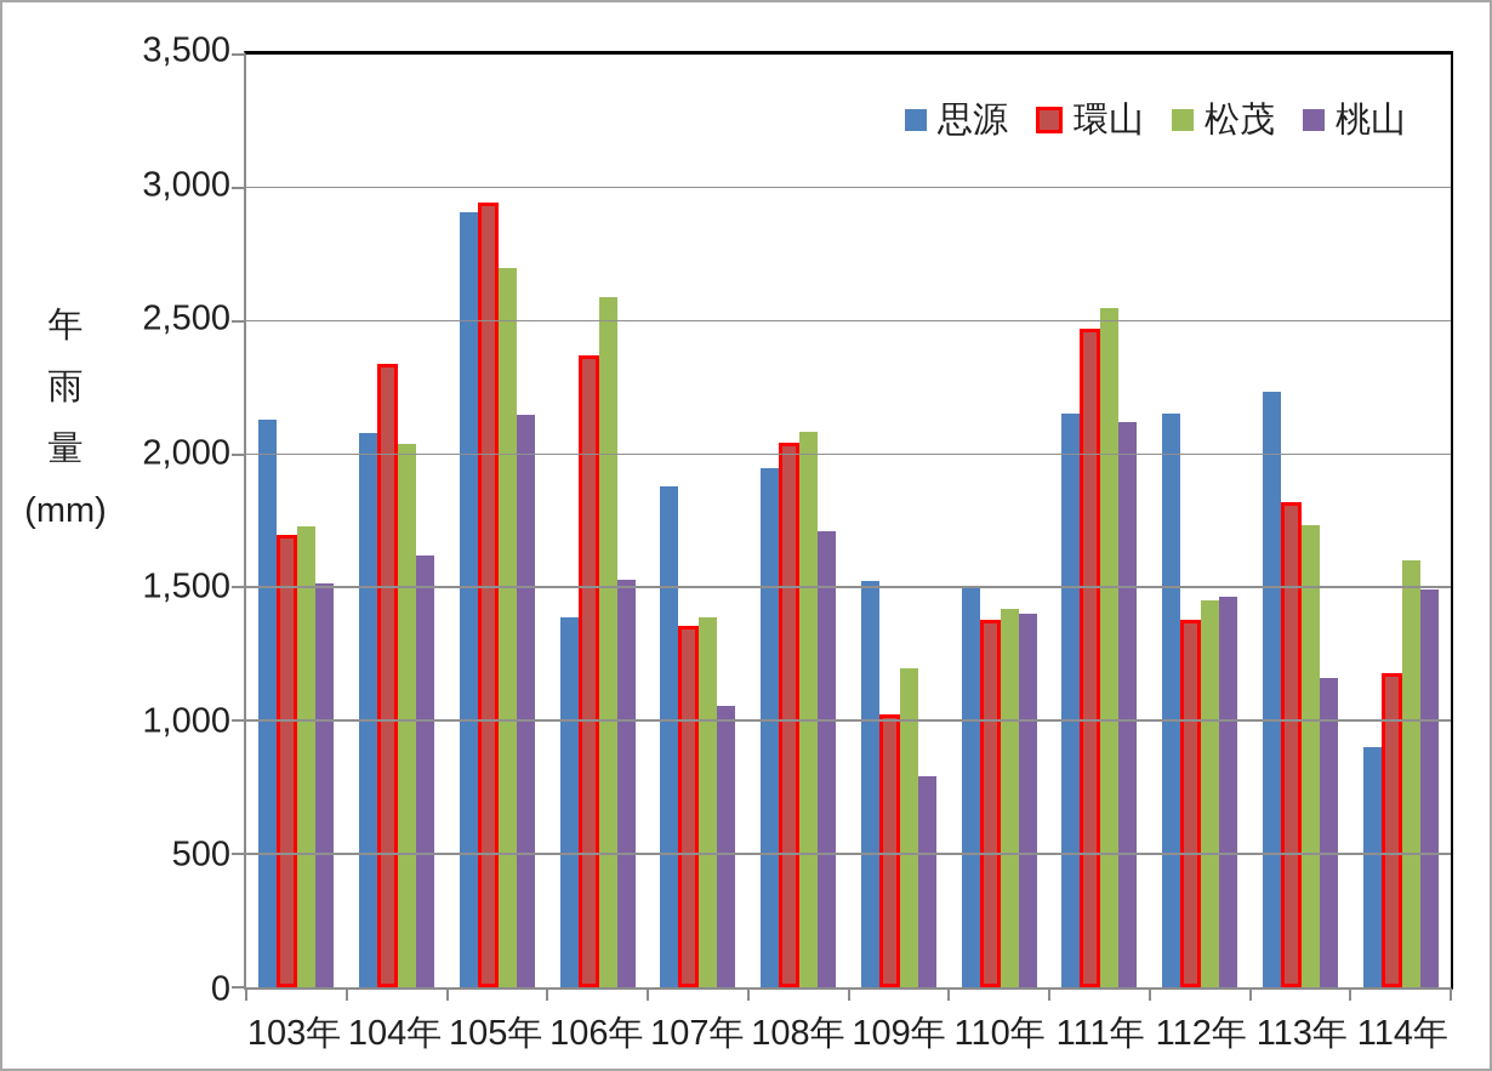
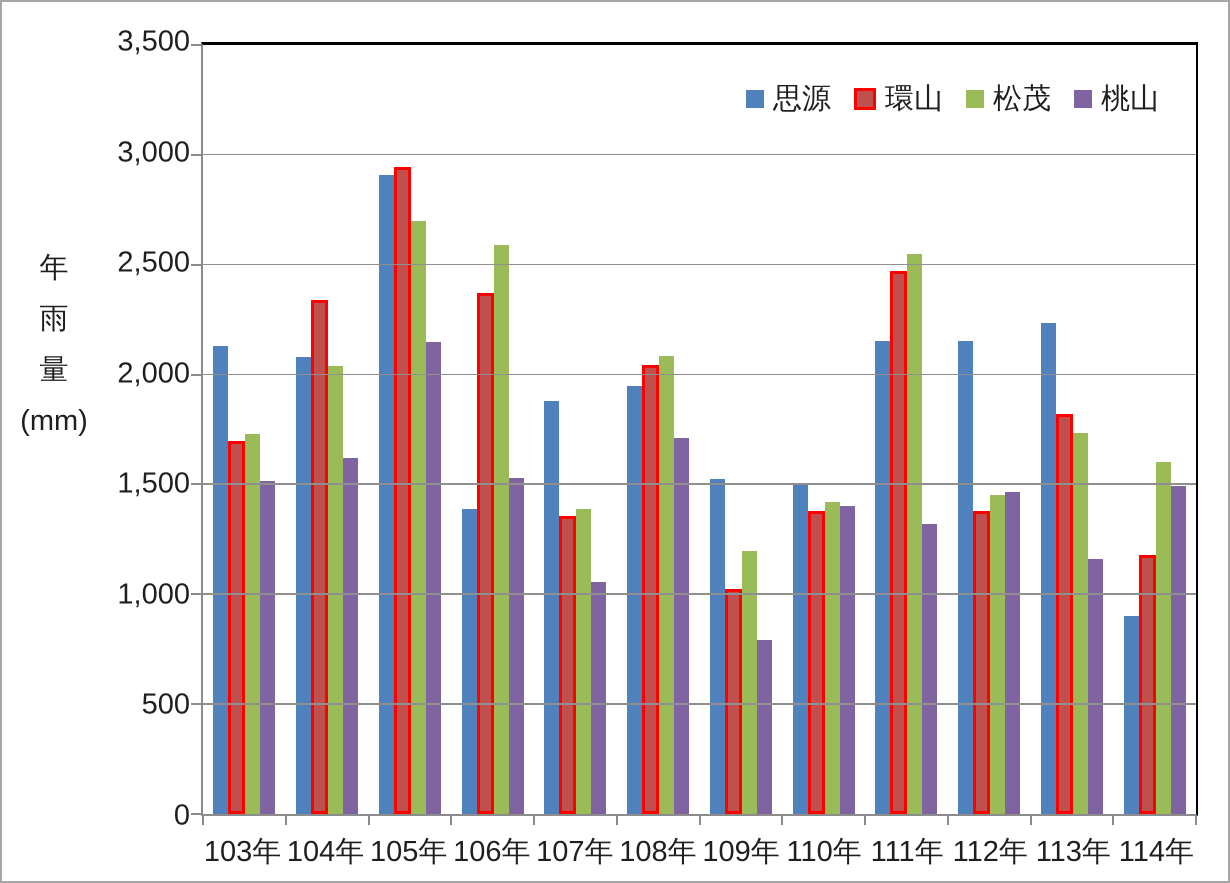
桃山/111年: 2120 -> 1320
